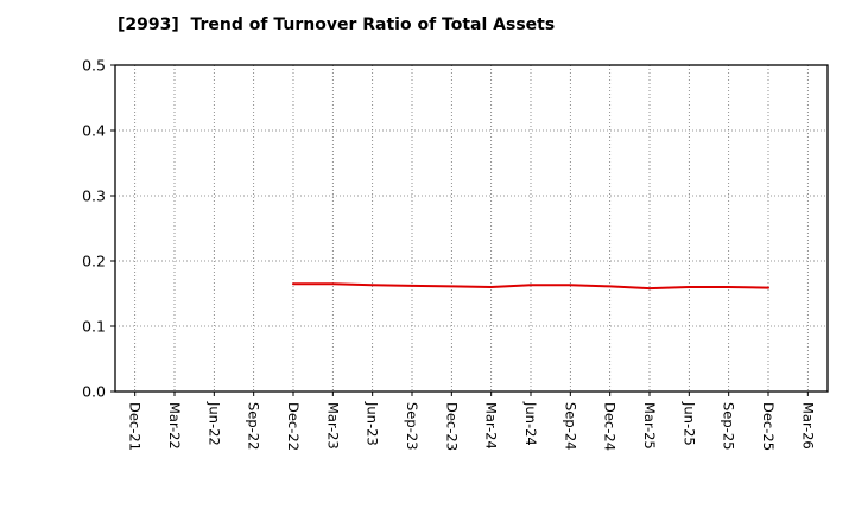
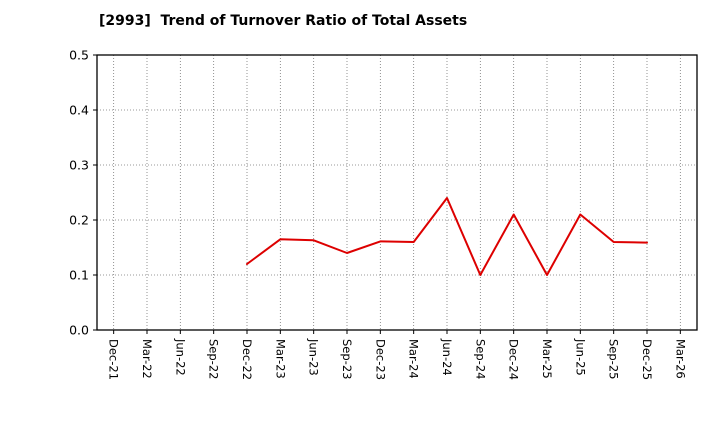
Dec-22: 0.17 -> 0.12
Sep-23: 0.16 -> 0.14
Jun-24: 0.16 -> 0.24
Sep-24: 0.16 -> 0.10
Dec-24: 0.16 -> 0.21
Mar-25: 0.16 -> 0.10
Jun-25: 0.16 -> 0.21
